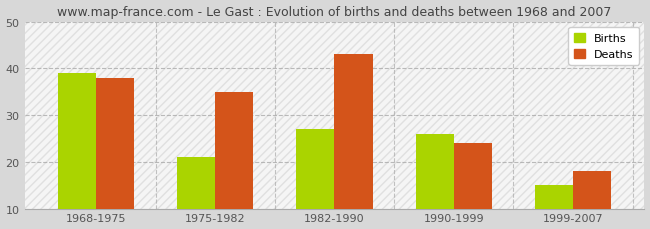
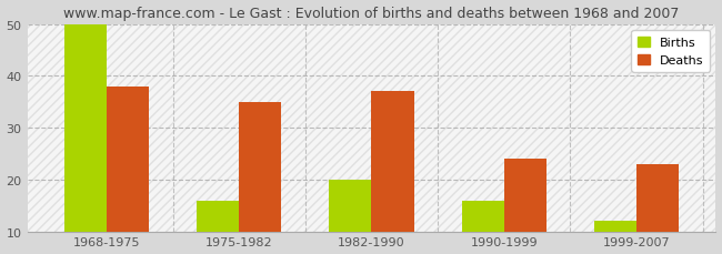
Births/1968-1975: 39 -> 50
Births/1975-1982: 21 -> 16
Births/1982-1990: 27 -> 20
Deaths/1982-1990: 43 -> 37
Births/1990-1999: 26 -> 16
Births/1999-2007: 15 -> 12
Deaths/1999-2007: 18 -> 23
